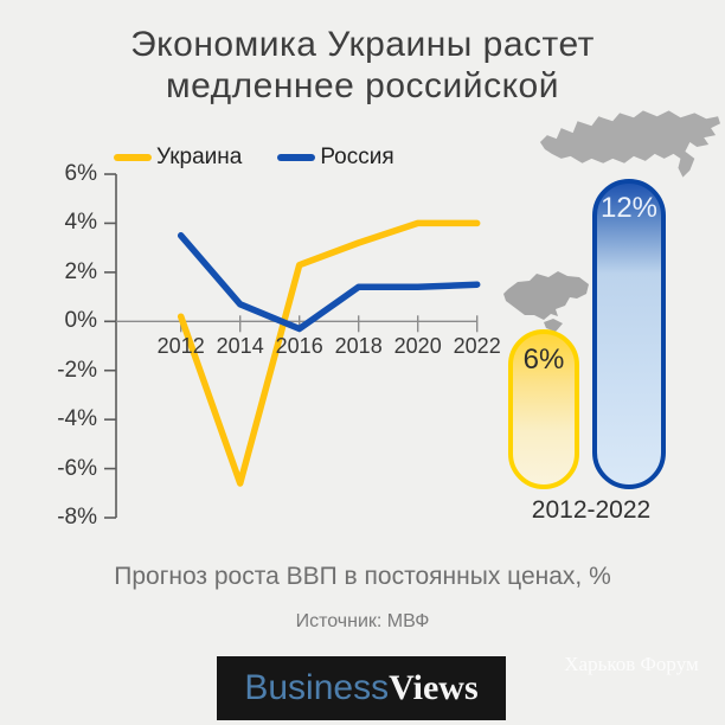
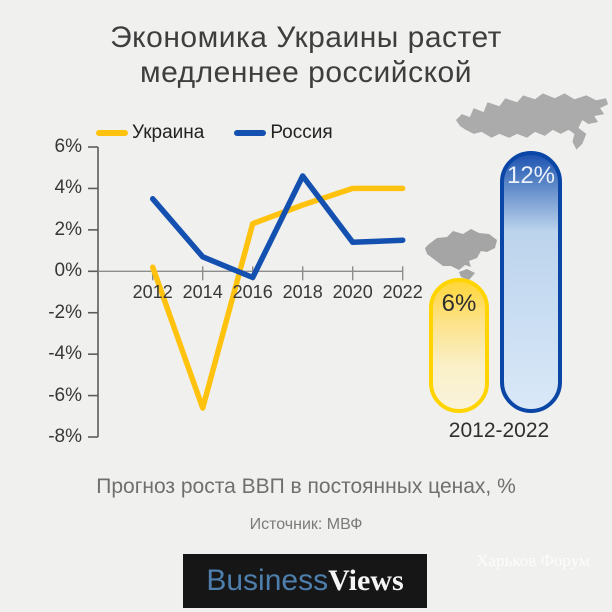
Россия/2018: 1.4% -> 4.6%
